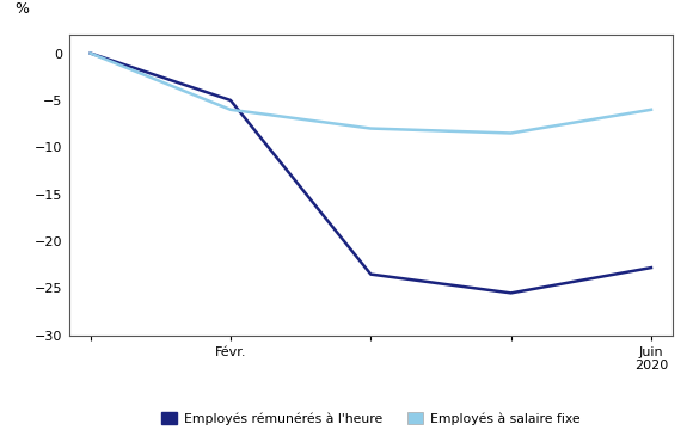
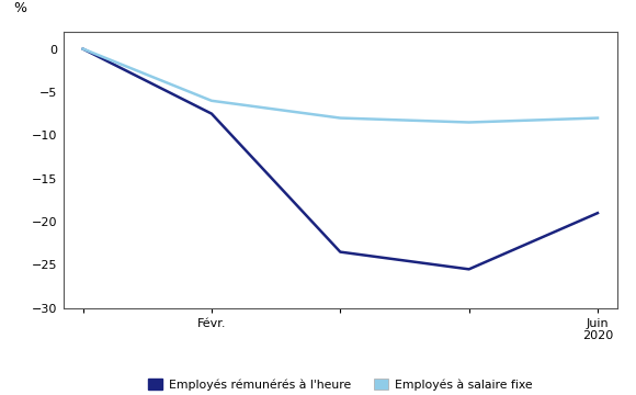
Employés rémunérés à l'heure/Févr.: -5.0 -> -7.5
Employés rémunérés à l'heure/Juin 2020: -22.8 -> -19.0
Employés à salaire fixe/Juin 2020: -6.0 -> -8.0
